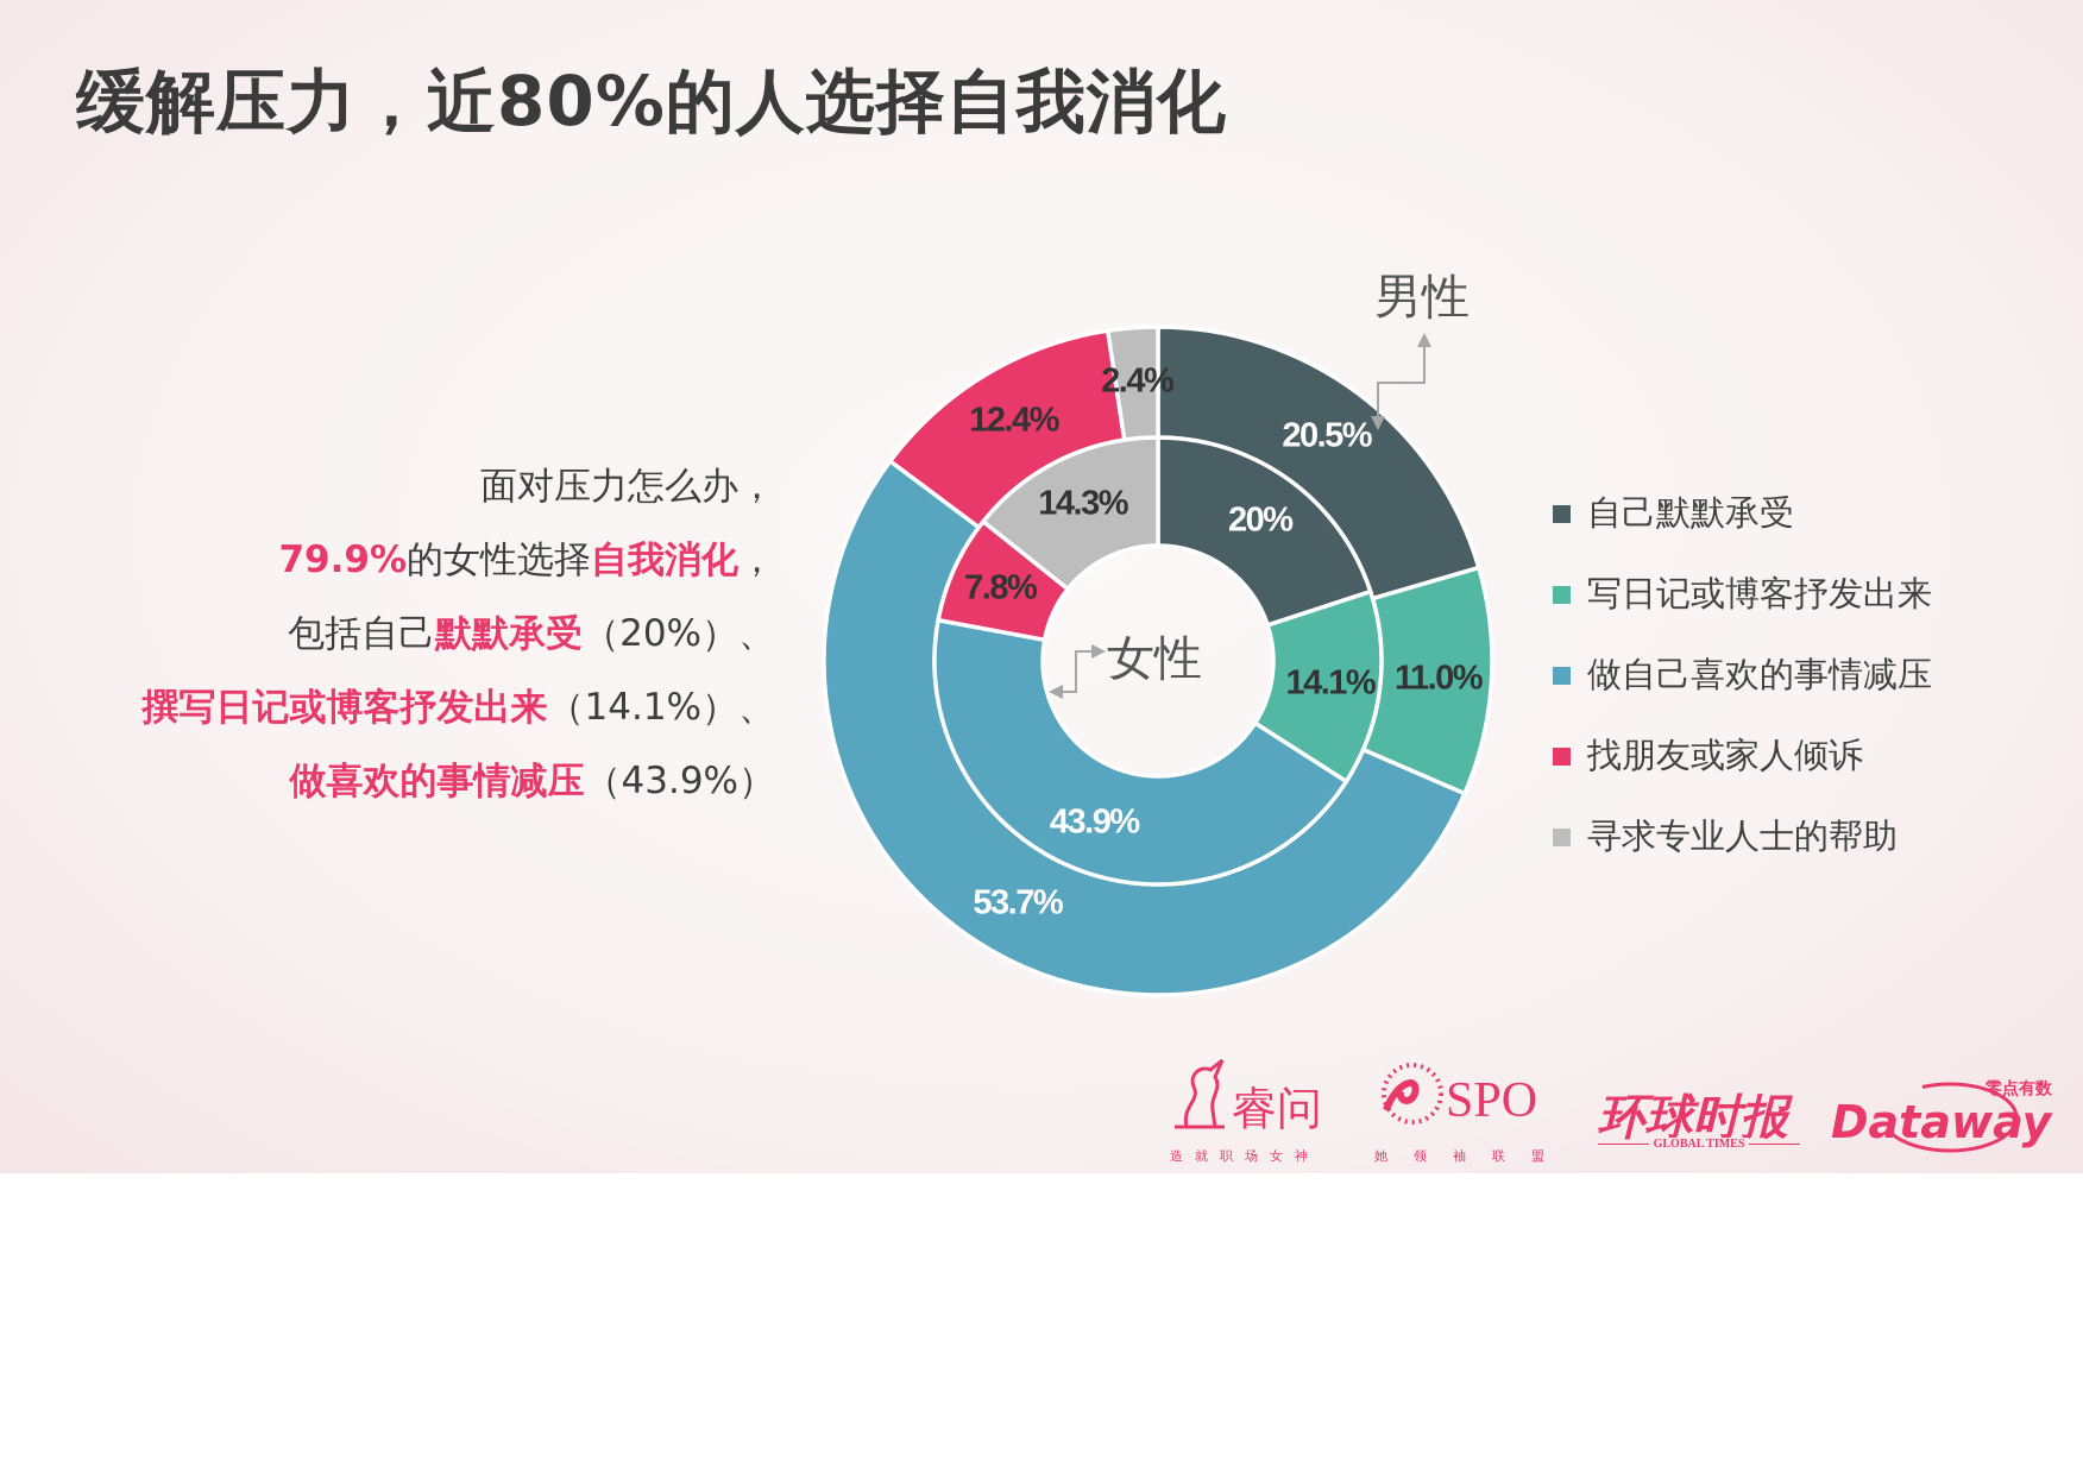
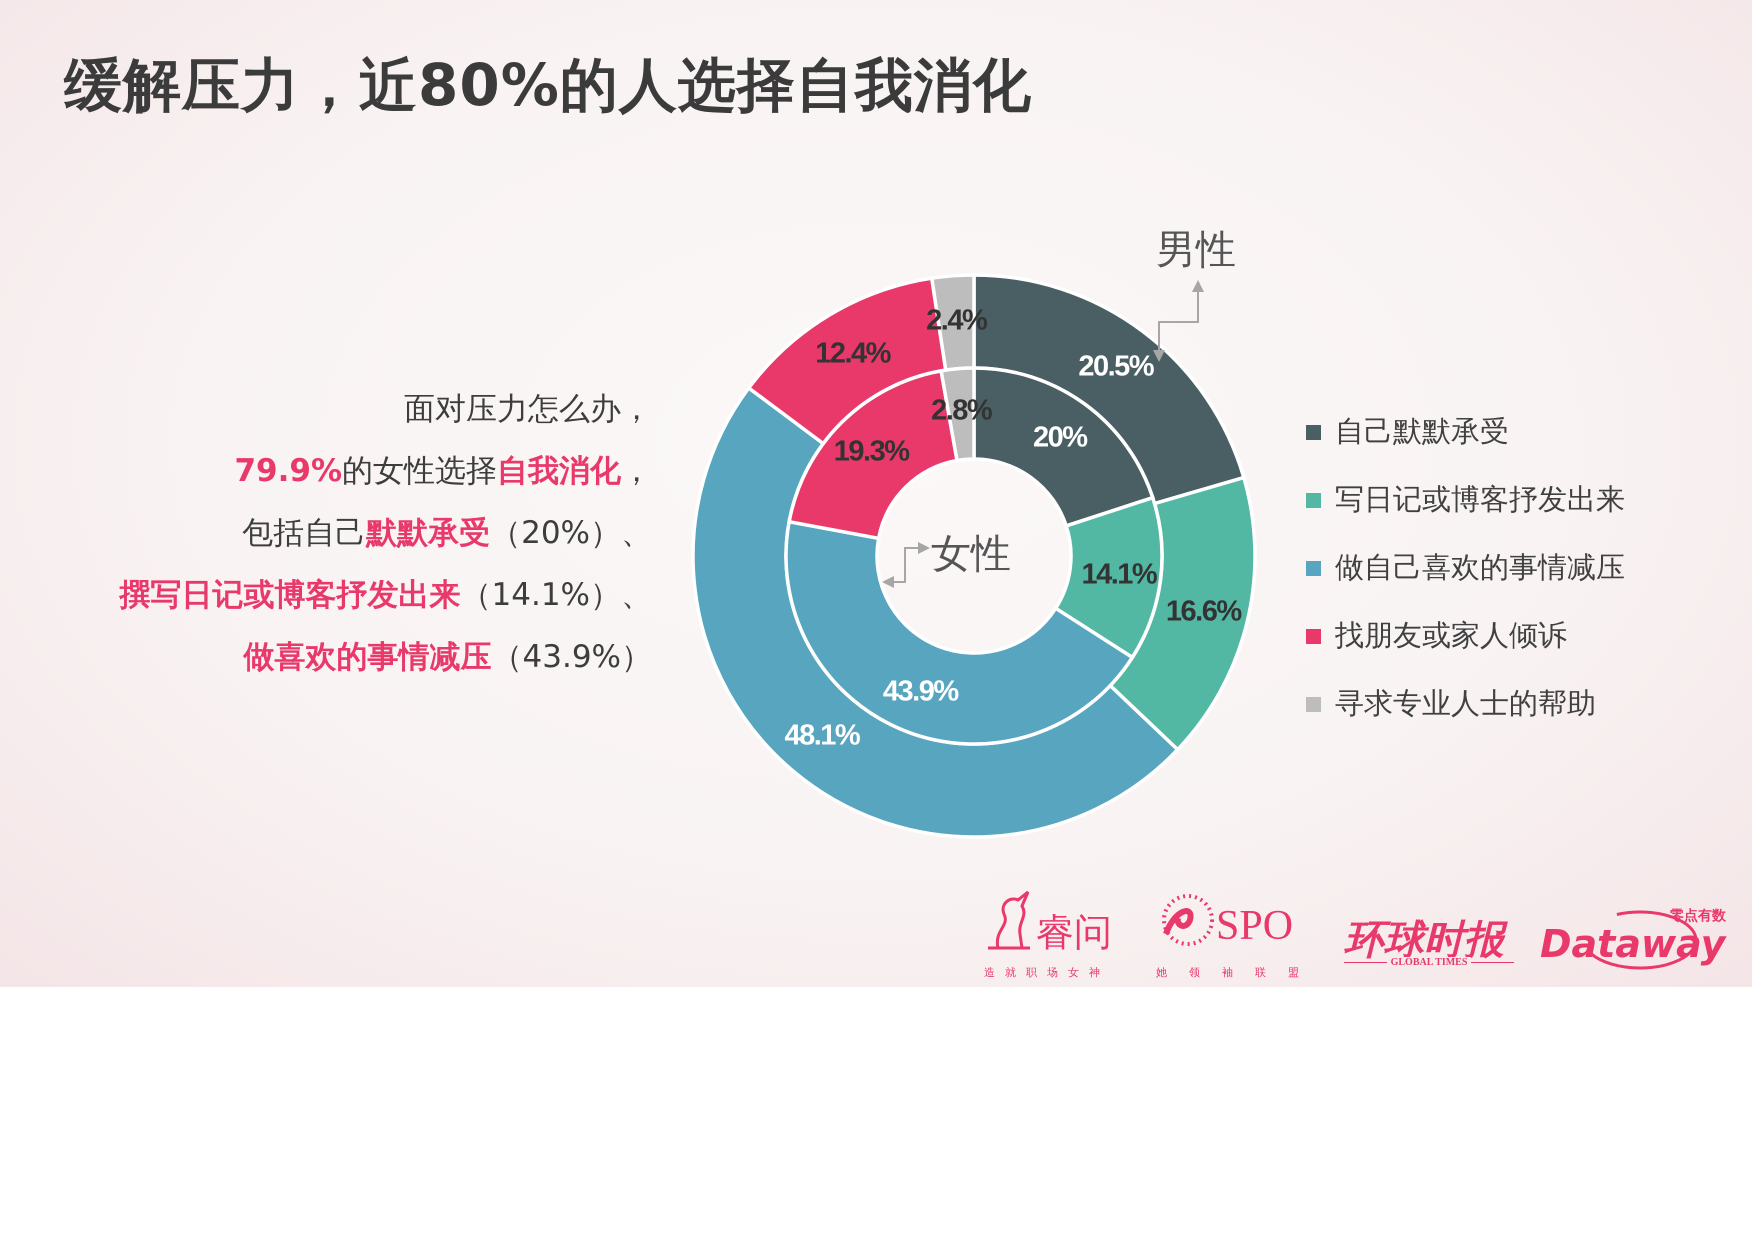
男性/写日记或博客抒发出来: 11.0% -> 16.6%
男性/做自己喜欢的事情减压: 53.7% -> 48.1%
女性/找朋友或家人倾诉: 7.8% -> 19.3%
女性/寻求专业人士的帮助: 14.3% -> 2.8%
